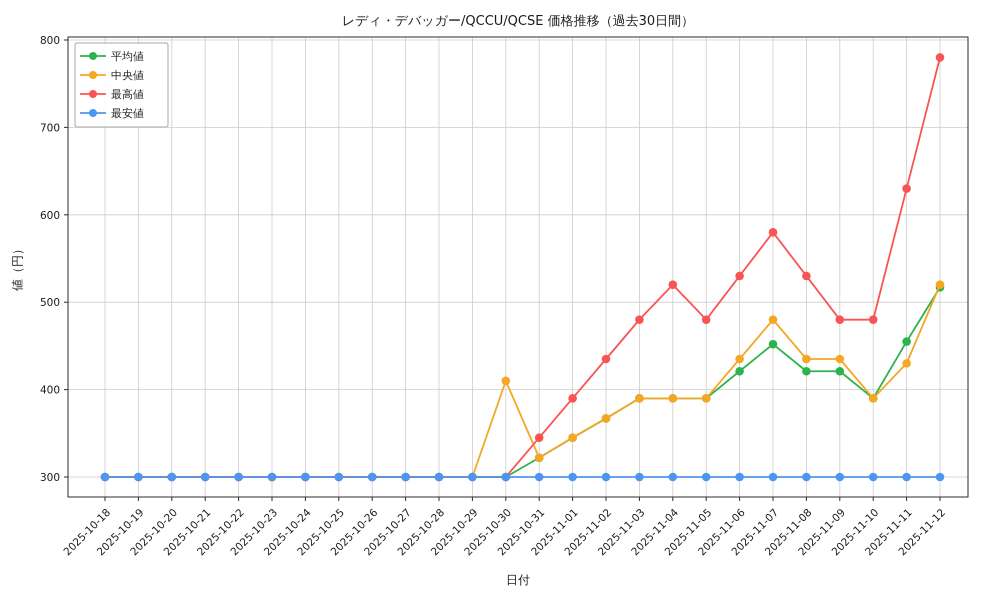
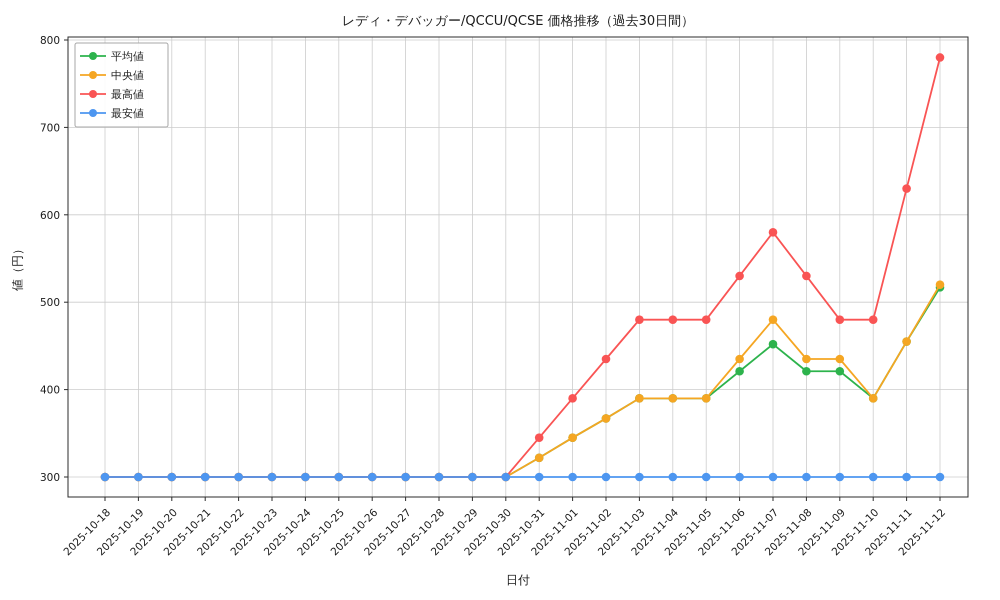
中央値/2025-10-30: 410 -> 300
最高値/2025-11-04: 520 -> 480
中央値/2025-11-11: 430 -> 460
